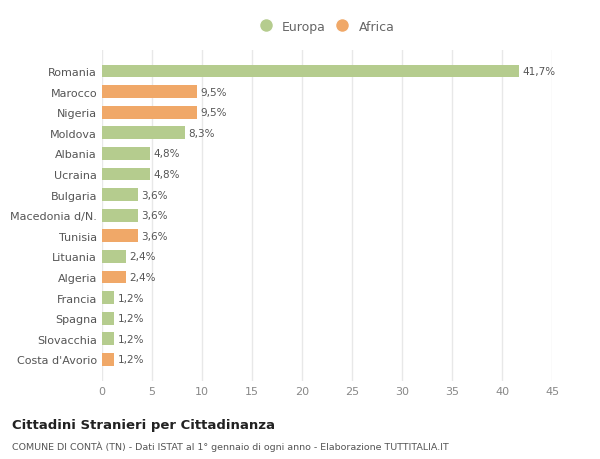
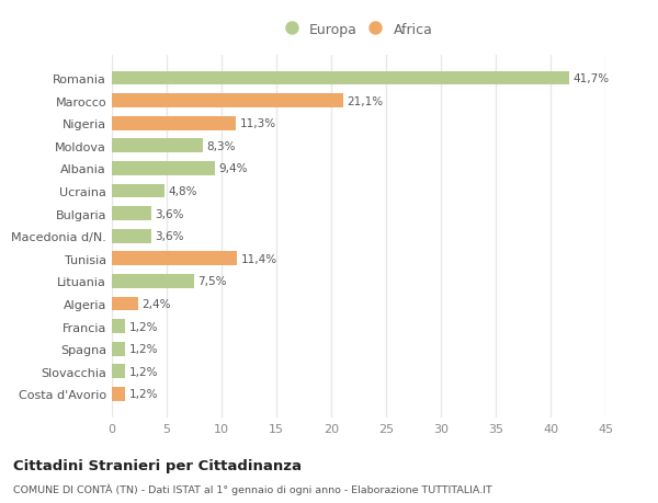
Marocco: 9,5% -> 21,1%
Nigeria: 9,5% -> 11,3%
Albania: 4,8% -> 9,4%
Tunisia: 3,6% -> 11,4%
Lituania: 2,4% -> 7,5%
